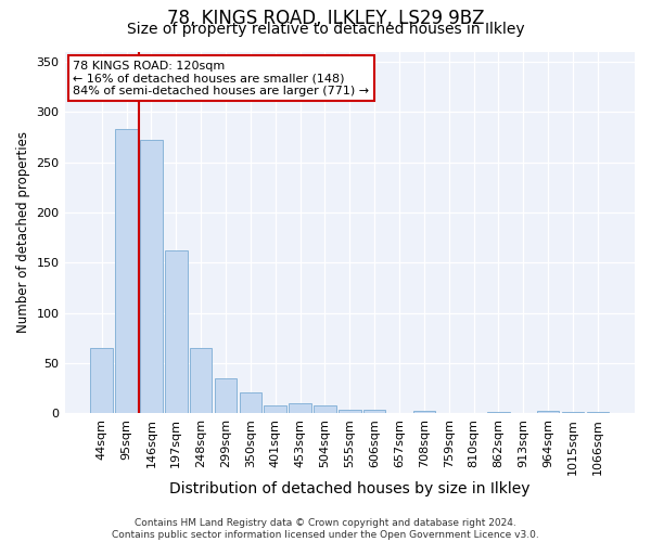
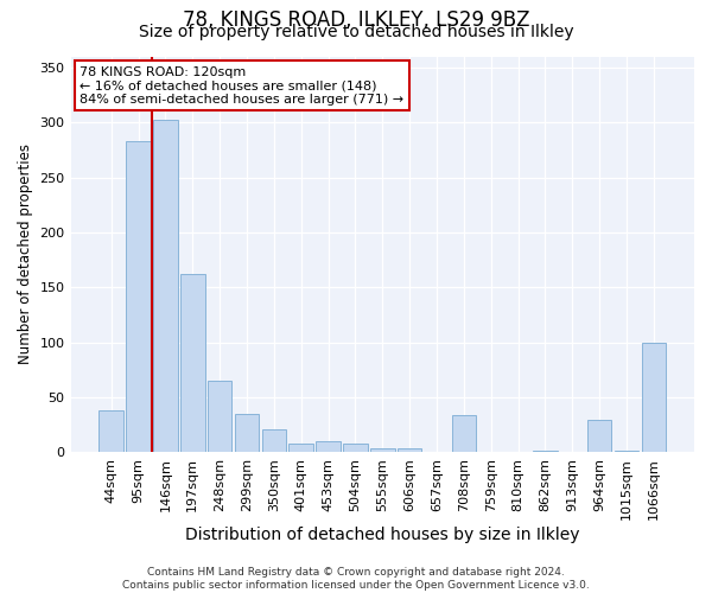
44sqm: 65 -> 38
146sqm: 272 -> 302
708sqm: 2 -> 34
964sqm: 2 -> 30
1066sqm: 1 -> 100
